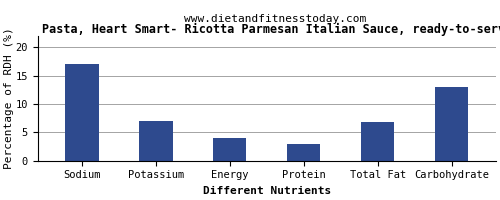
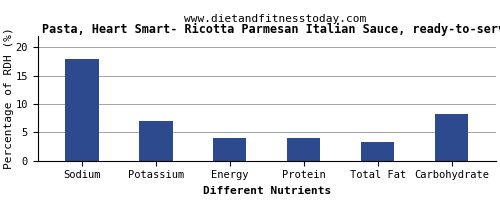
Sodium: 17.0 -> 18.0
Protein: 3.0 -> 4.0
Total Fat: 6.8 -> 3.2
Carbohydrate: 13.0 -> 8.2
